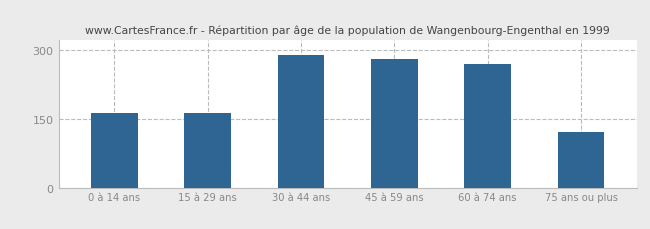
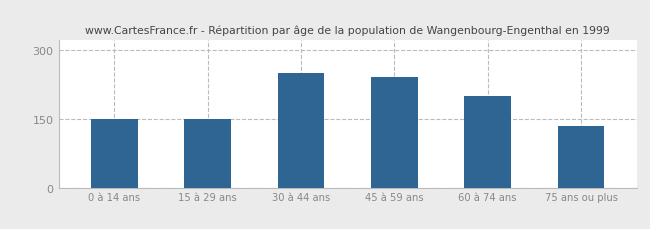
0 à 14 ans: 162 -> 150
15 à 29 ans: 162 -> 150
30 à 44 ans: 288 -> 250
45 à 59 ans: 280 -> 240
60 à 74 ans: 268 -> 200
75 ans ou plus: 120 -> 135
